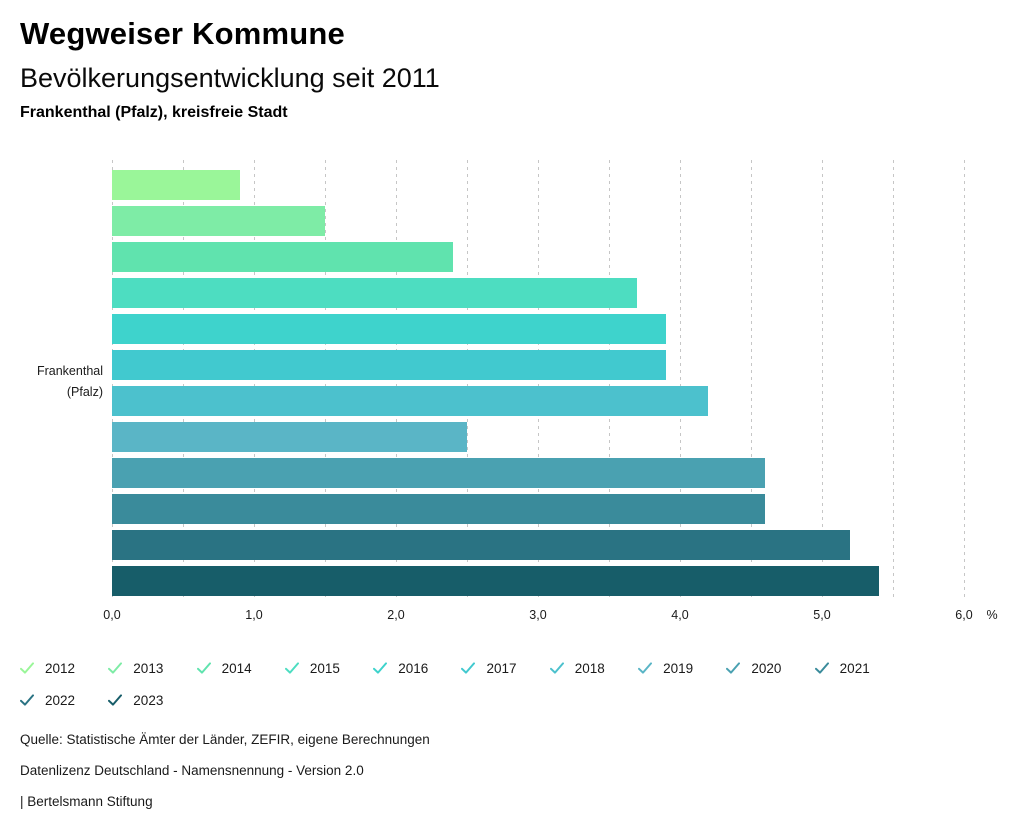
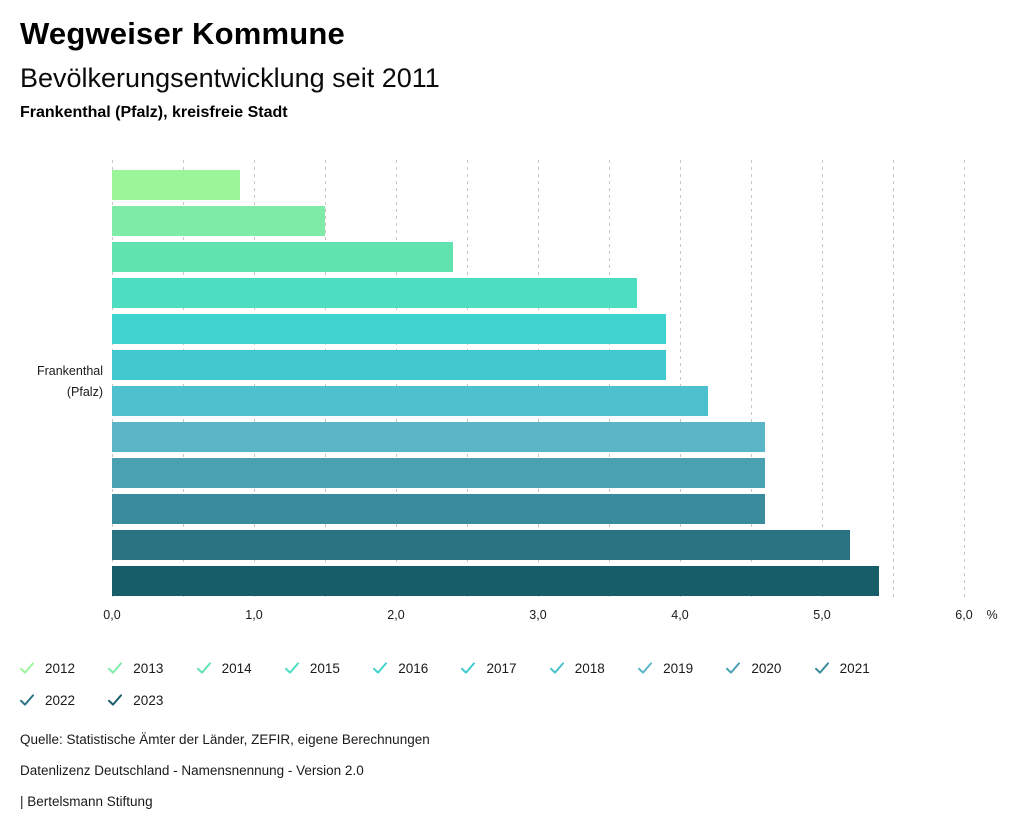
2019: 2,5 -> 4,6
